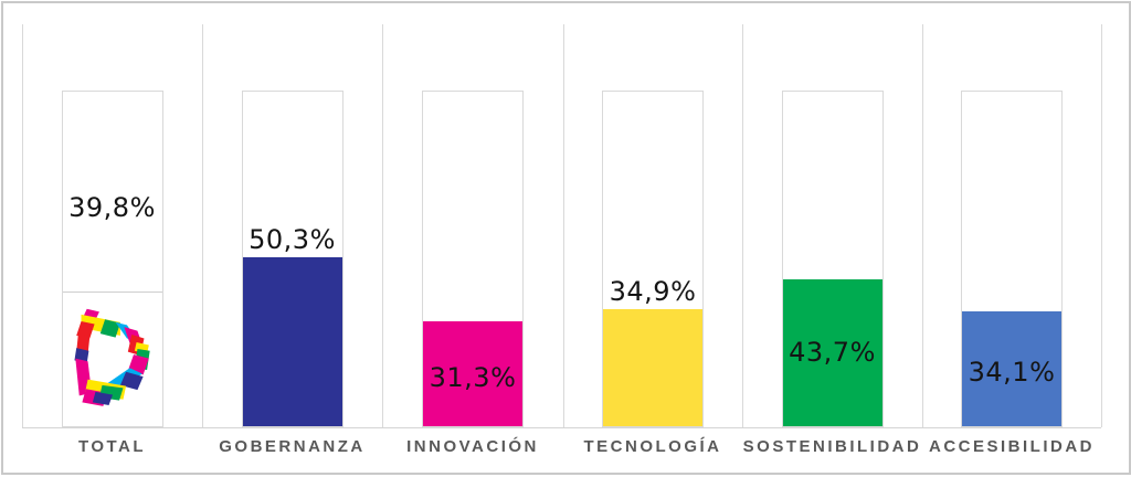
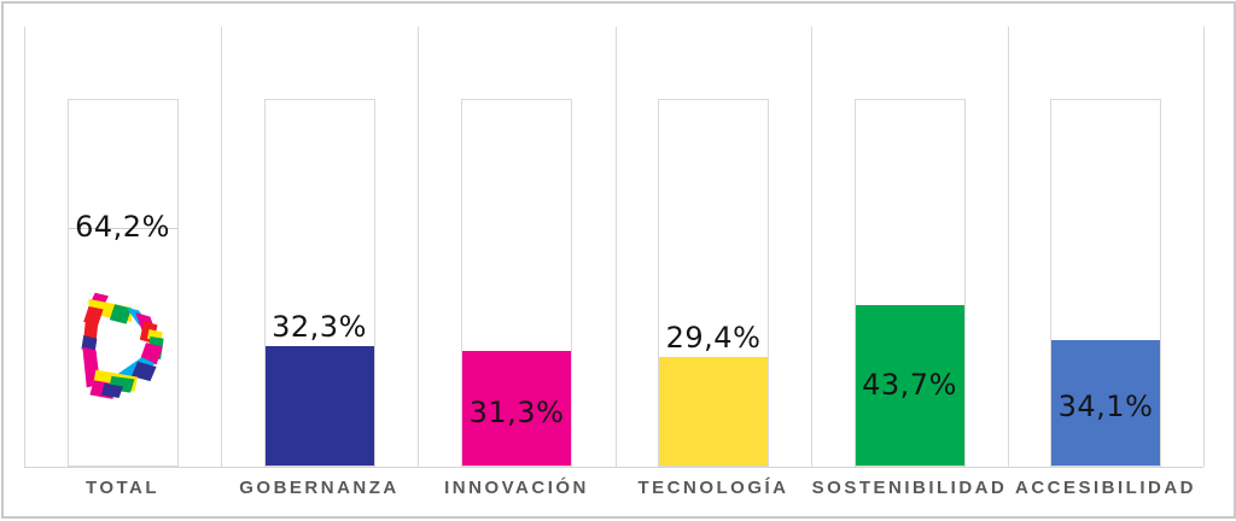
TOTAL: 39,8% -> 64,2%
GOBERNANZA: 50,3% -> 32,3%
TECNOLOGÍA: 34,9% -> 29,4%
